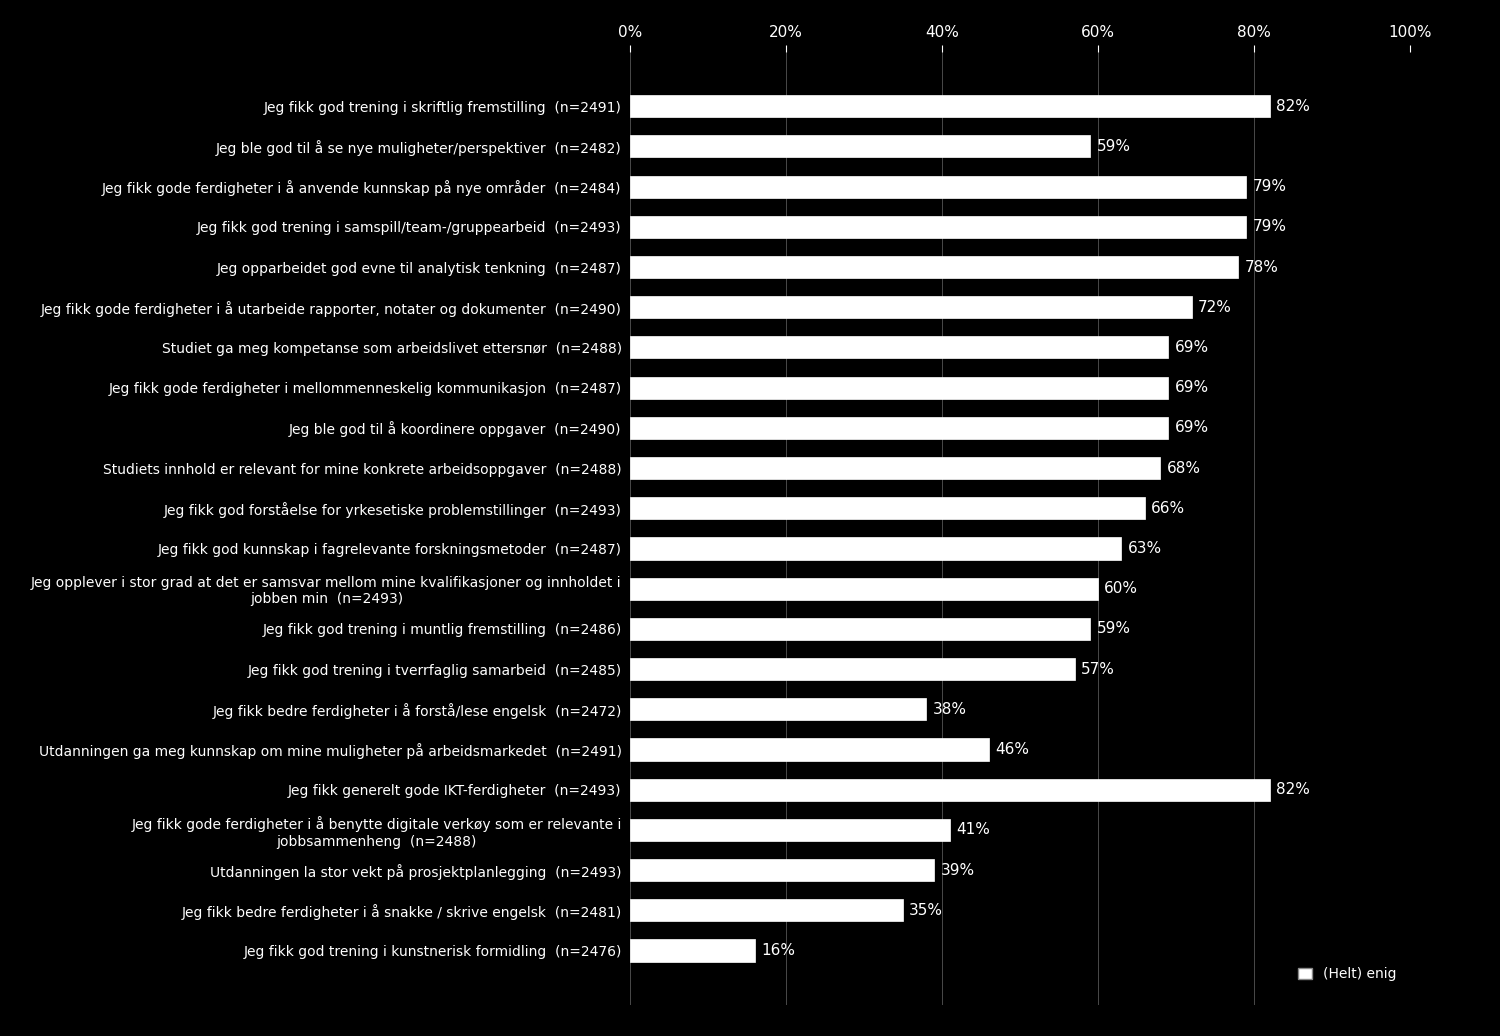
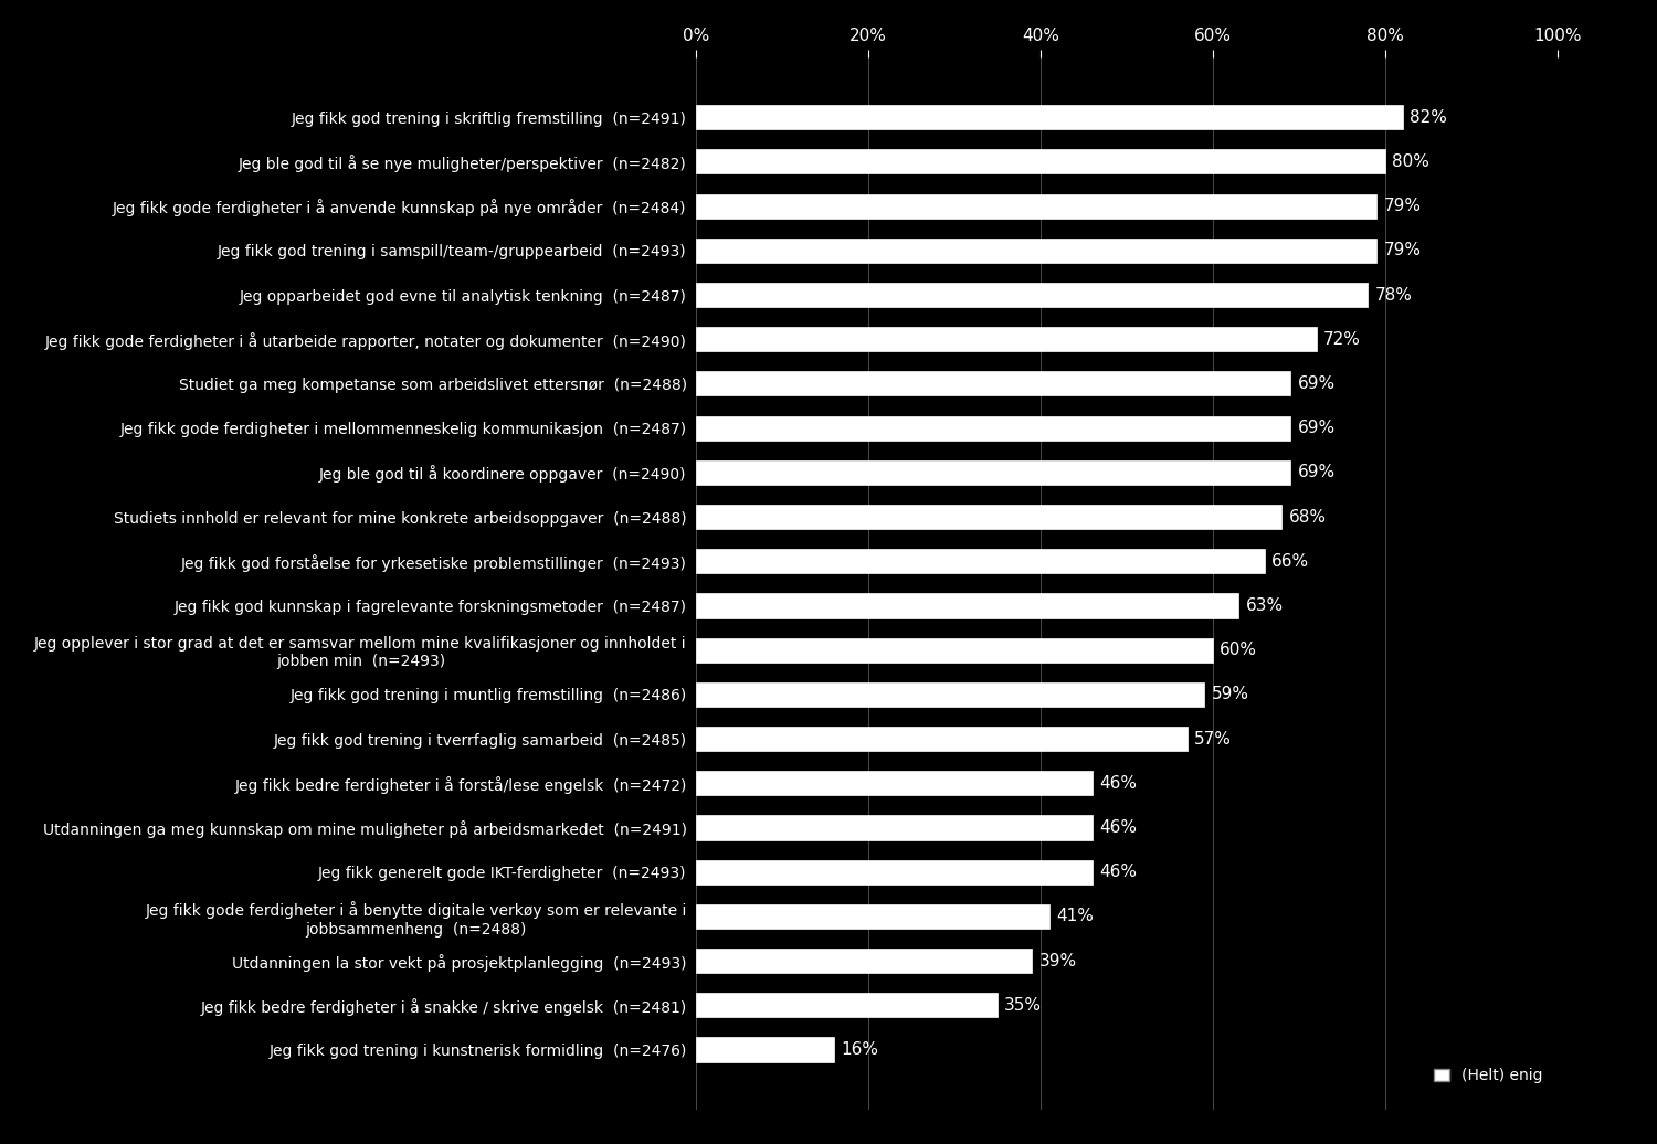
Jeg ble god til å se nye muligheter/perspektiver (n=2482): 59% -> 80%
Jeg fikk bedre ferdigheter i å forstå/lese engelsk (n=2472): 38% -> 46%
Jeg fikk generelt gode IKT-ferdigheter (n=2493): 82% -> 46%
